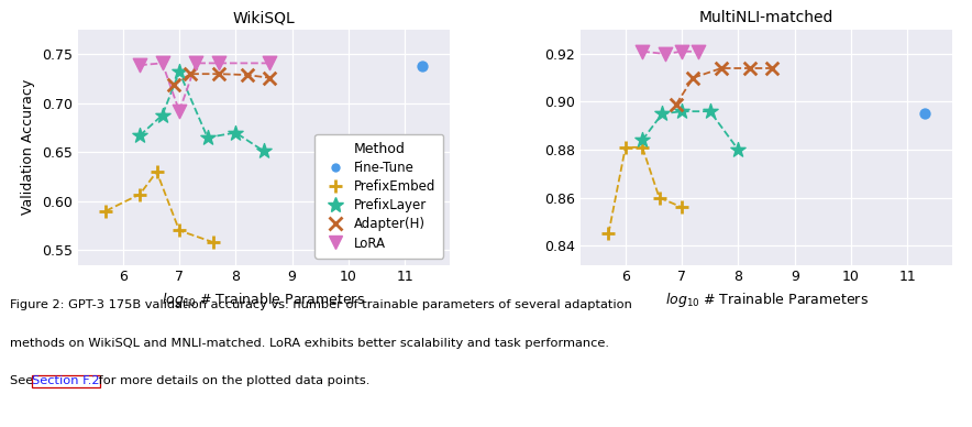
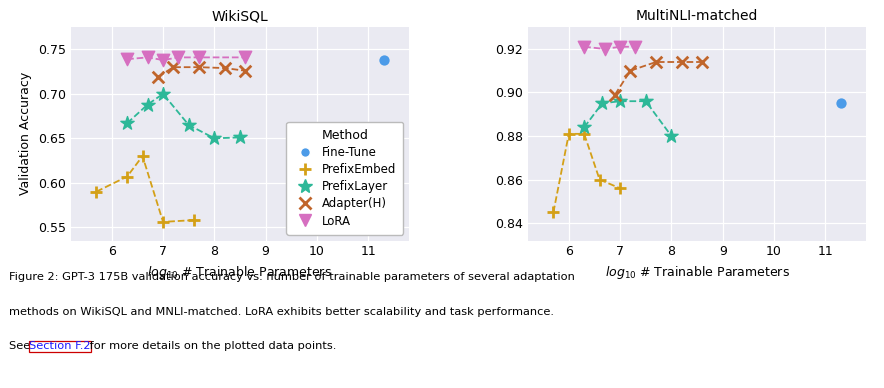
WikiSQL/PrefixEmbed/7: 0.570 -> 0.556
WikiSQL/PrefixLayer/7: 0.732 -> 0.700
WikiSQL/LoRA/7: 0.692 -> 0.738
WikiSQL/PrefixLayer/8: 0.670 -> 0.650
